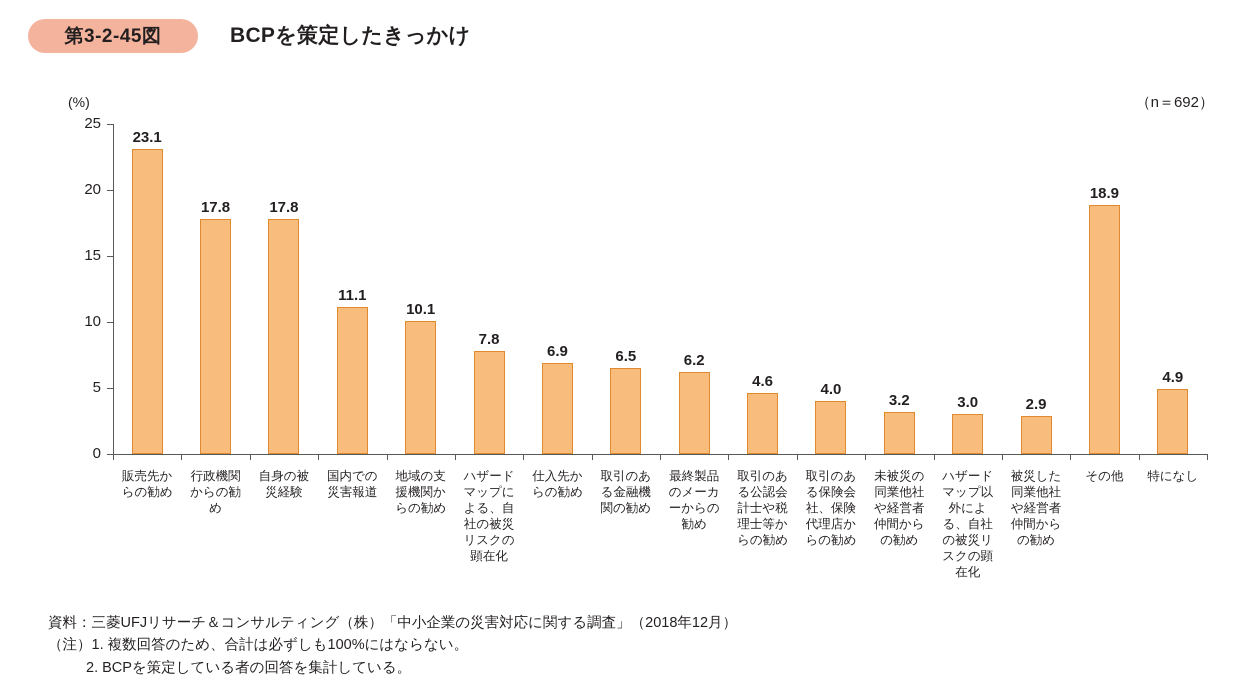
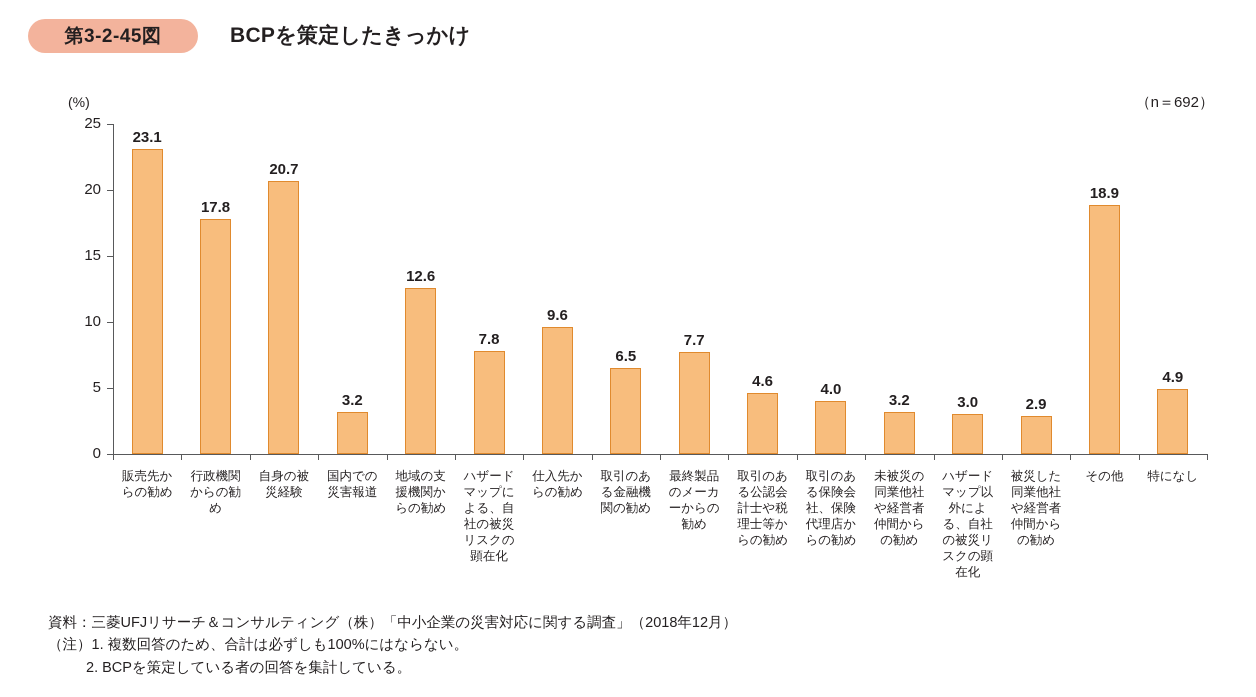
自身の被災経験: 17.8 -> 20.7
国内での災害報道: 11.1 -> 3.2
地域の支援機関からの勧め: 10.1 -> 12.6
仕入先からの勧め: 6.9 -> 9.6
最終製品のメーカーからの勧め: 6.2 -> 7.7
